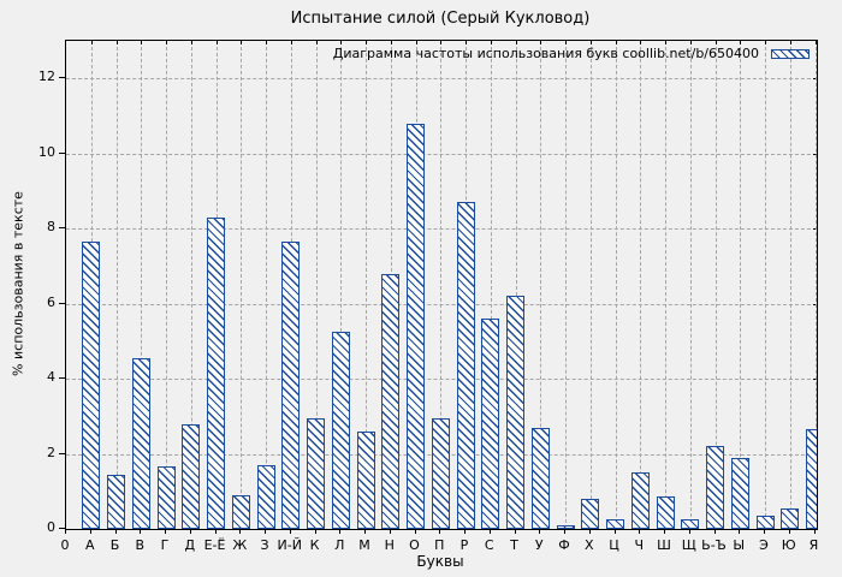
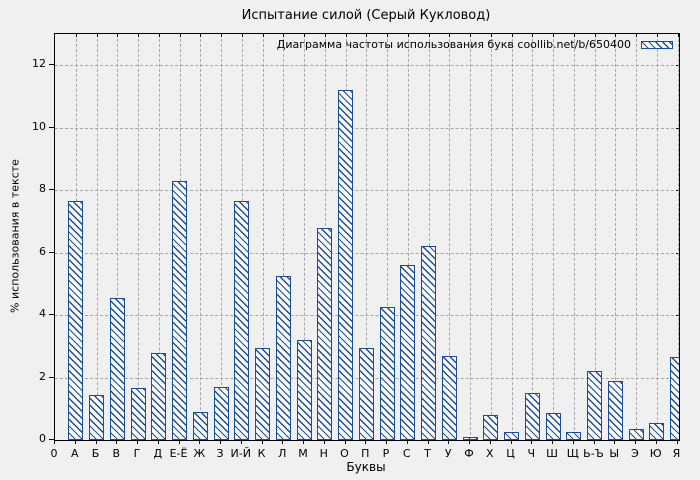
М: 2.6 -> 3.2
О: 10.8 -> 11.2
Р: 8.7 -> 4.2
